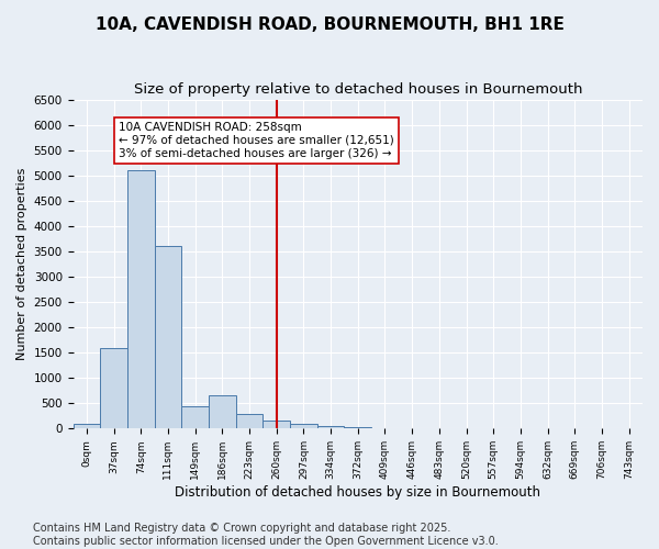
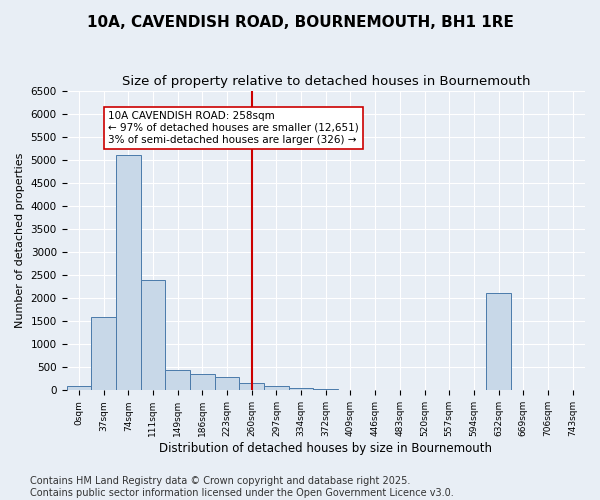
111sqm: 3600 -> 2400
186sqm: 650 -> 350
632sqm: 0 -> 2100
